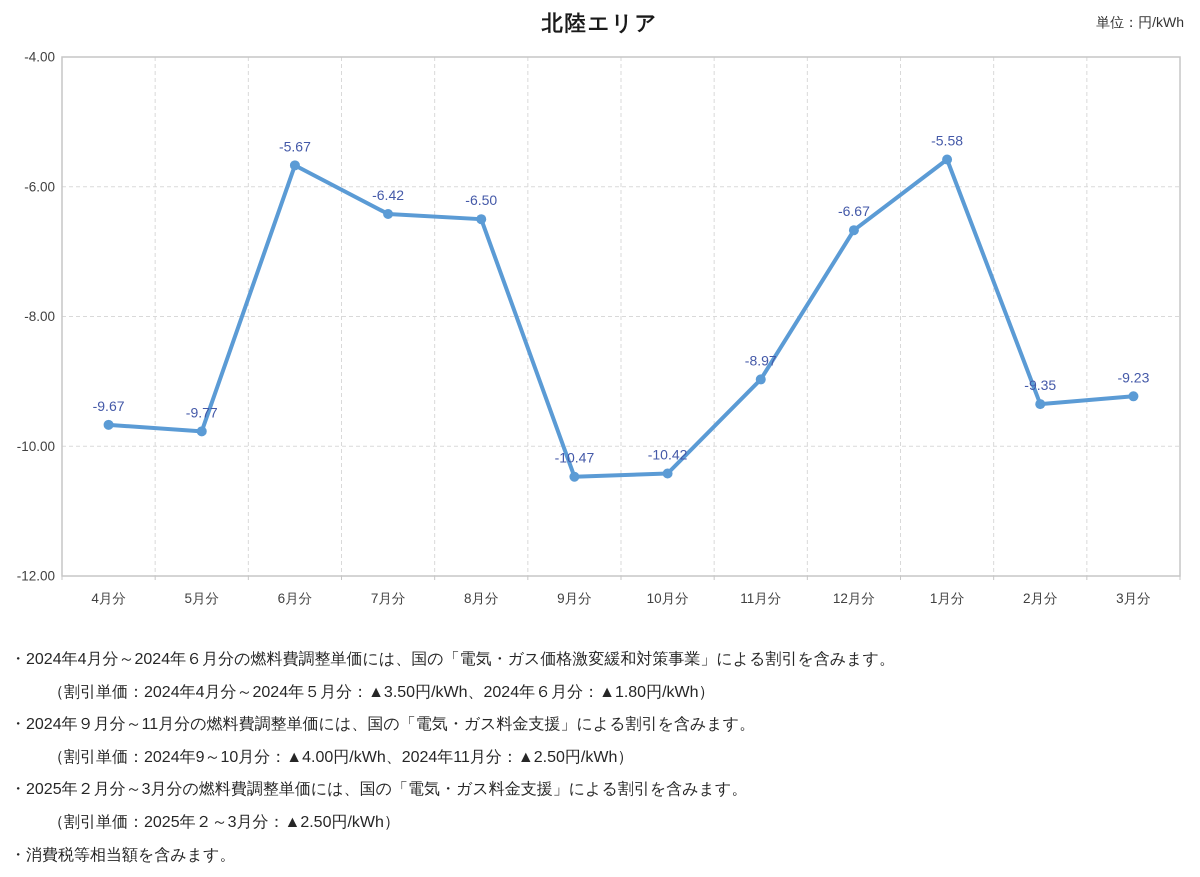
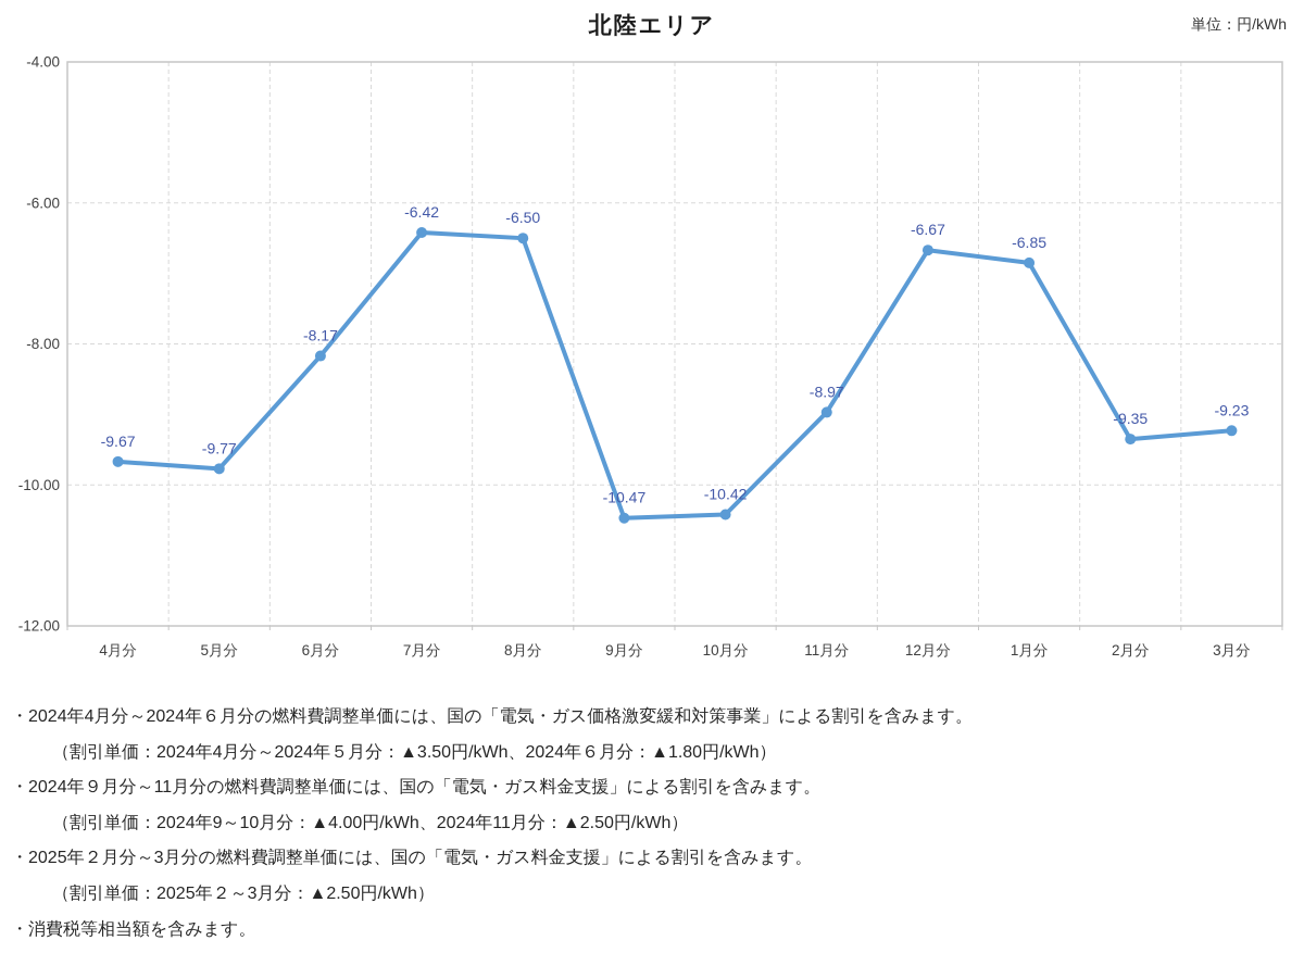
6月分: -5.67 -> -8.17
1月分: -5.58 -> -6.85
